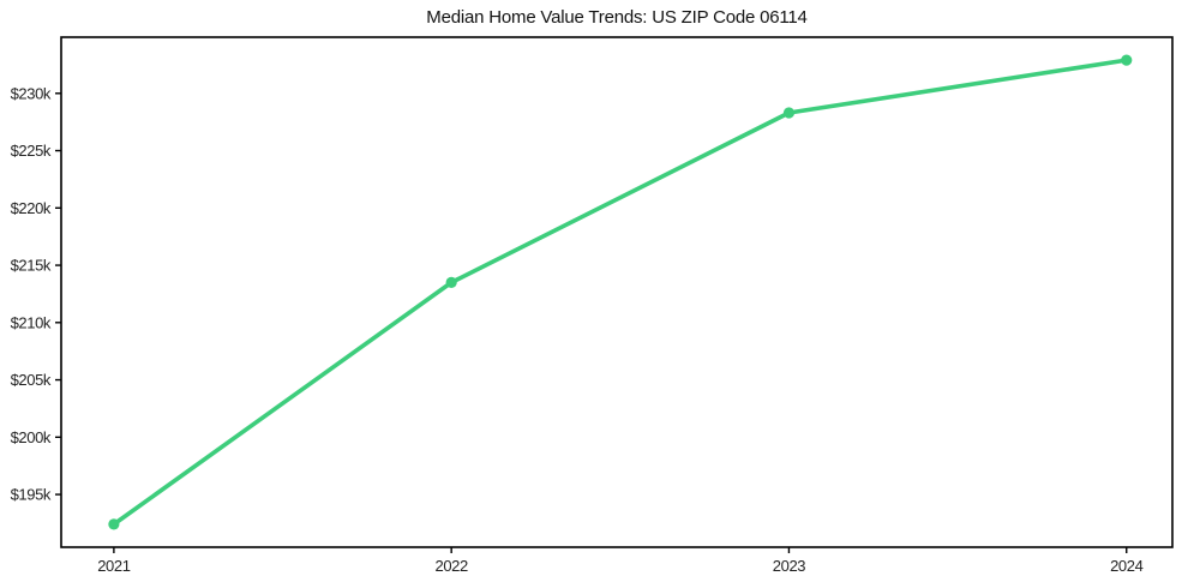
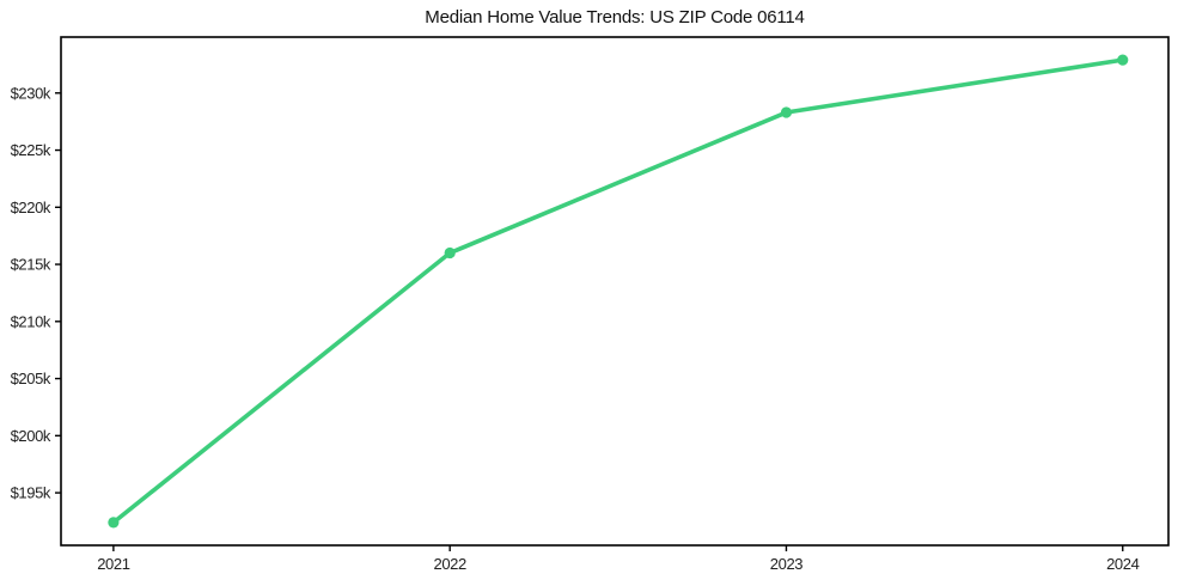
2022: $214k -> $216k
